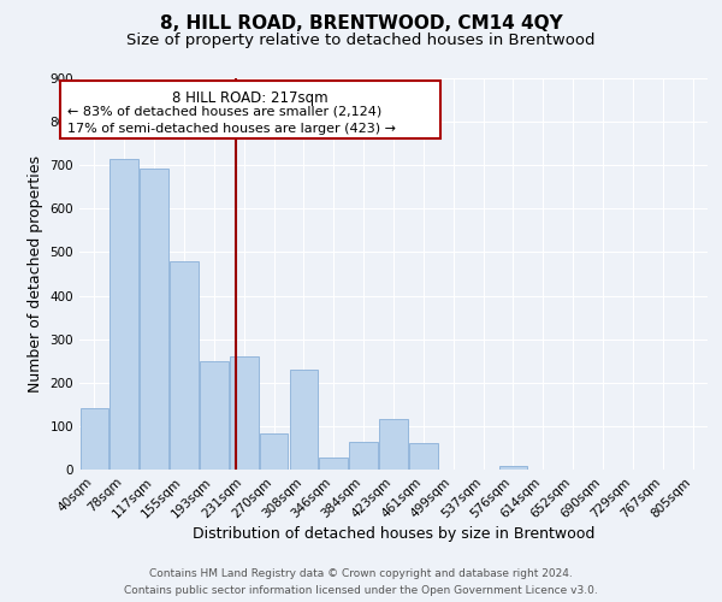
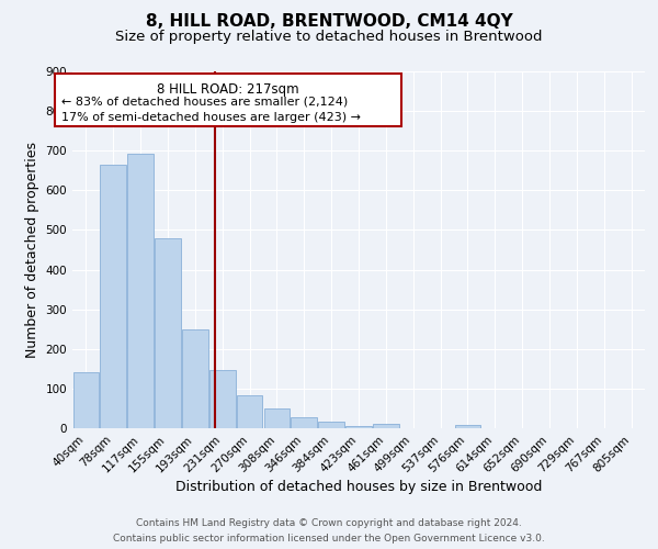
78sqm: 715 -> 665
231sqm: 260 -> 148
308sqm: 230 -> 50
384sqm: 65 -> 18
423sqm: 115 -> 5
461sqm: 60 -> 10
